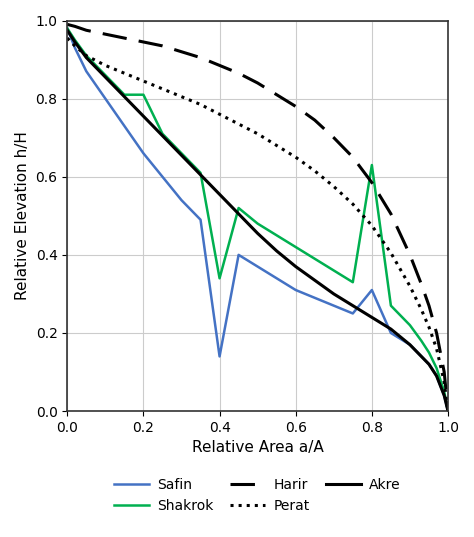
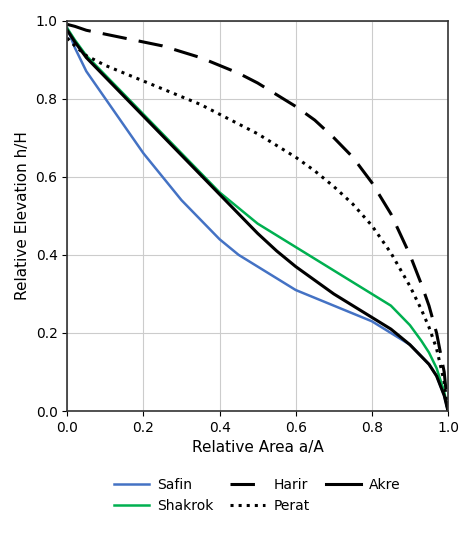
Shakrok/0.2: 0.81 -> 0.76
Safin/0.4: 0.14 -> 0.44
Shakrok/0.4: 0.34 -> 0.56
Safin/0.8: 0.31 -> 0.23
Shakrok/0.8: 0.63 -> 0.30
